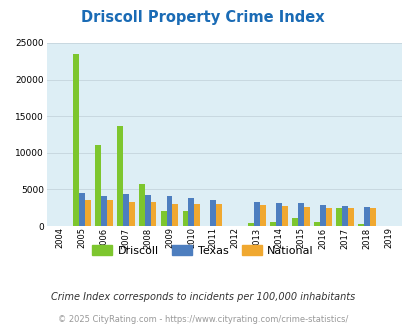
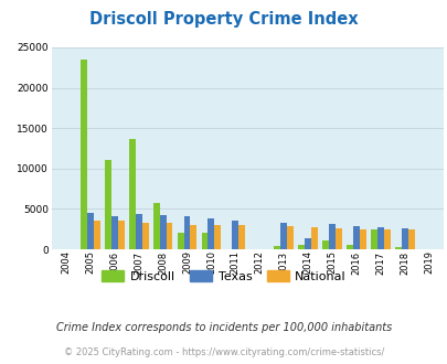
Texas/2014: 3200 -> 1400
